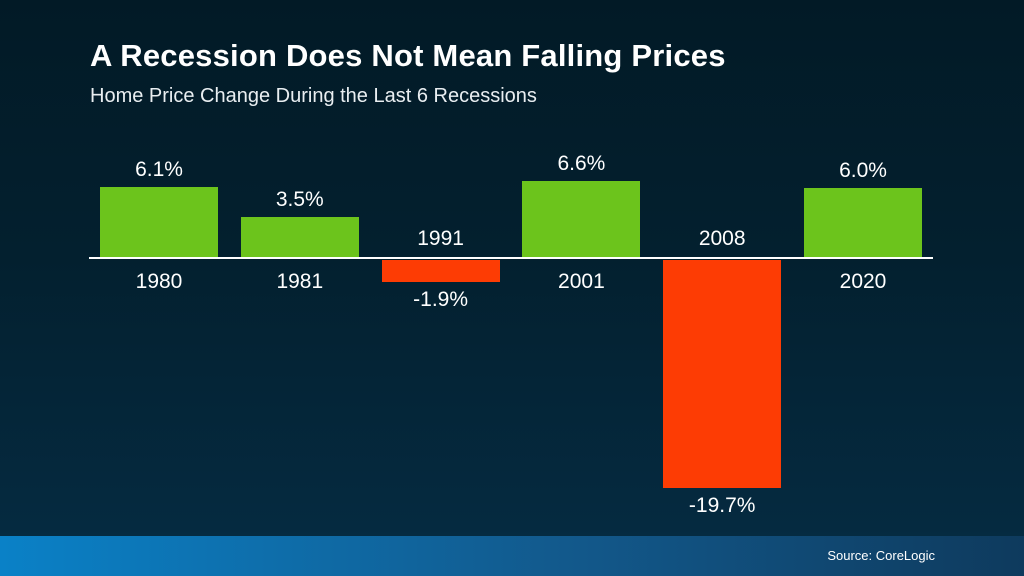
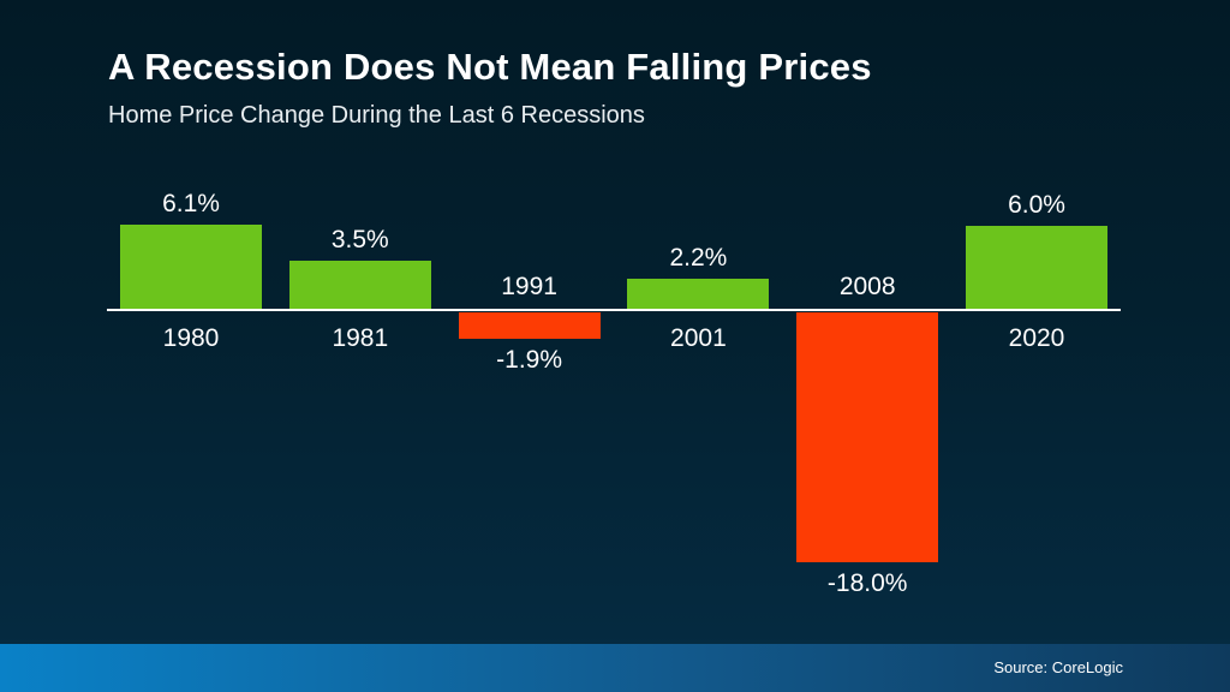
2001: 6.6% -> 2.2%
2008: -19.7% -> -18.0%
